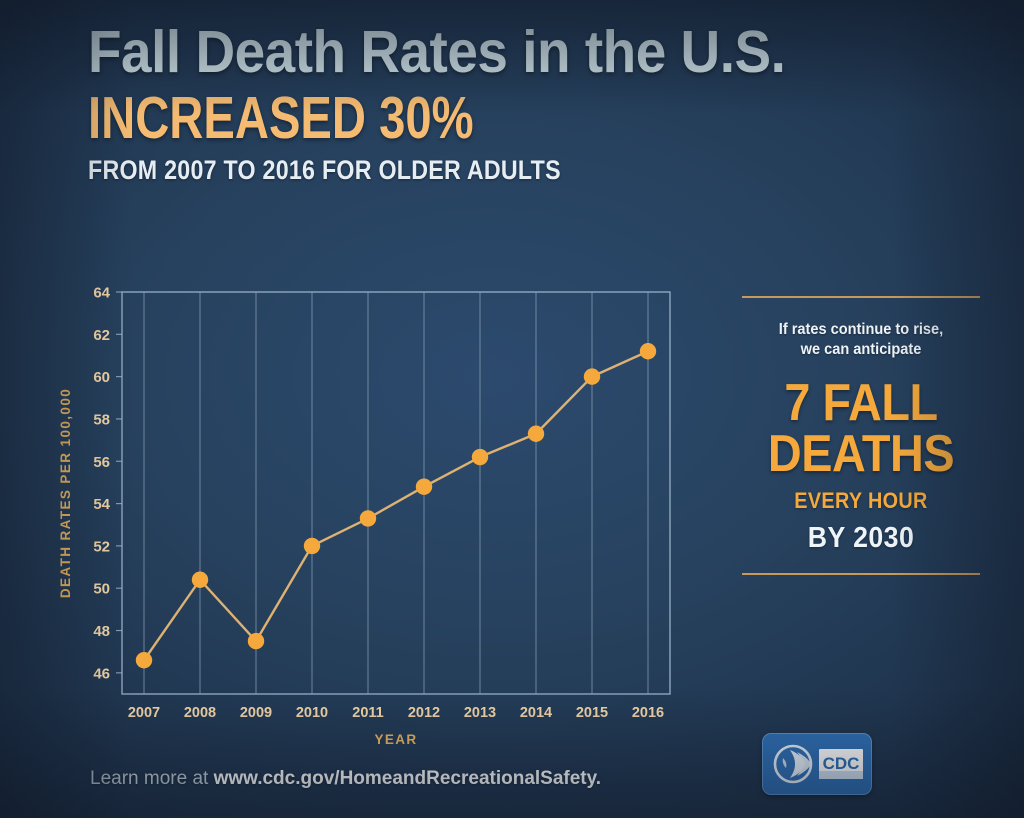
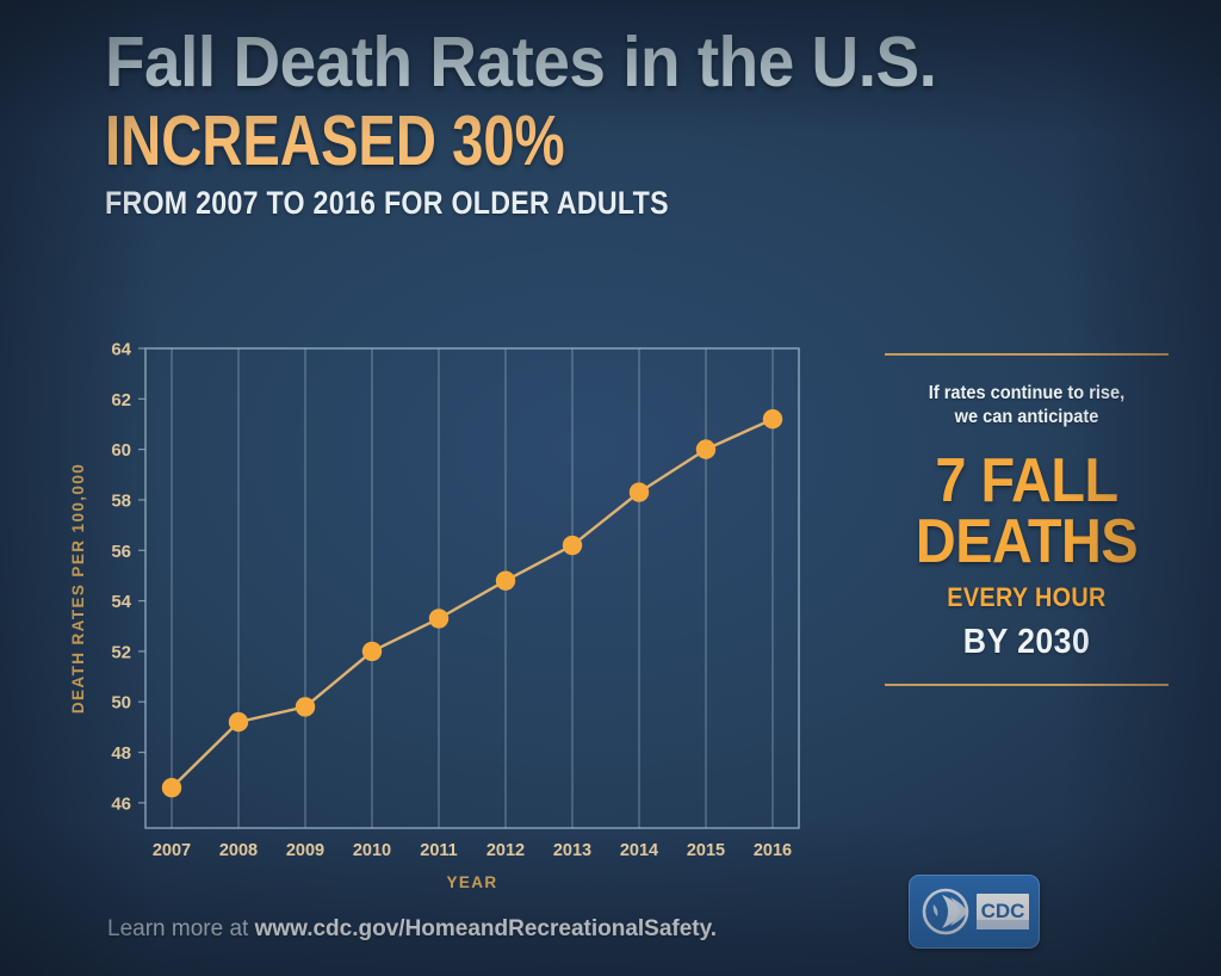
2008: 50.4 -> 49.2
2009: 47.5 -> 49.8
2014: 57.3 -> 58.3
